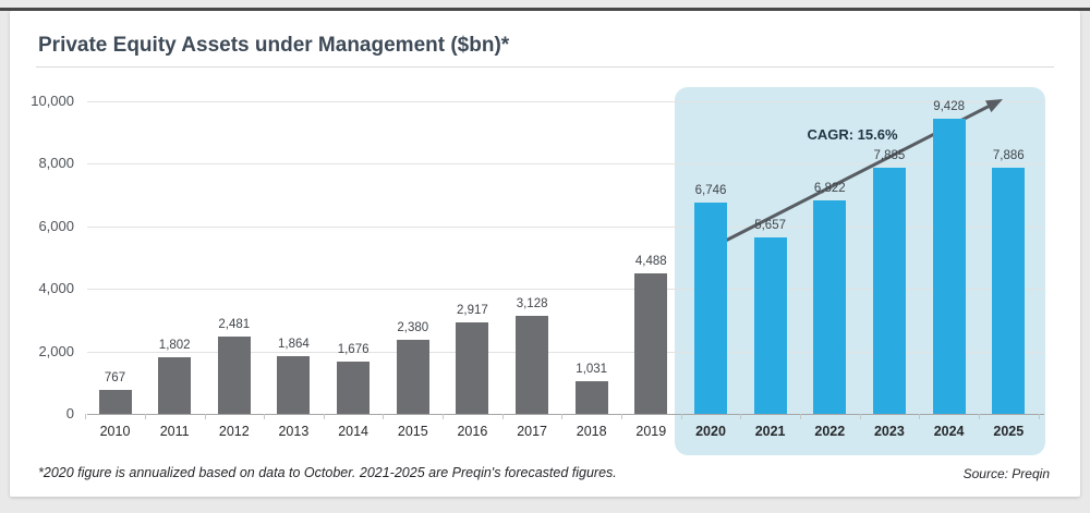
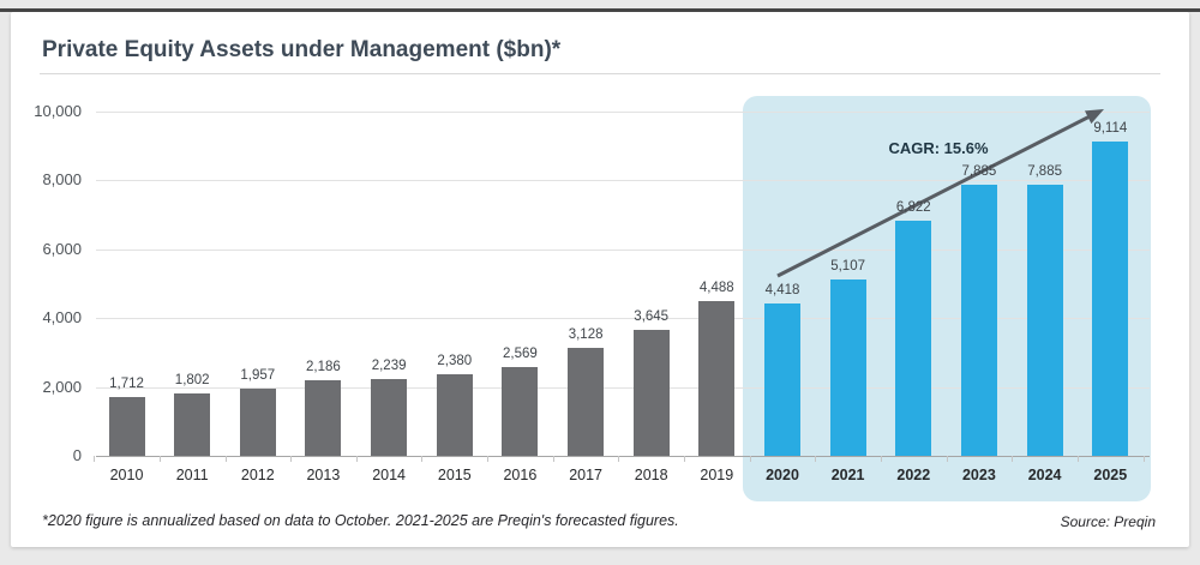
2010: 767 -> 1,712
2012: 2,481 -> 1,957
2013: 1,864 -> 2,186
2014: 1,676 -> 2,239
2016: 2,917 -> 2,569
2018: 1,031 -> 3,645
2020: 6,746 -> 4,418
2021: 5,657 -> 5,107
2024: 9,428 -> 7,885
2025: 7,886 -> 9,114
